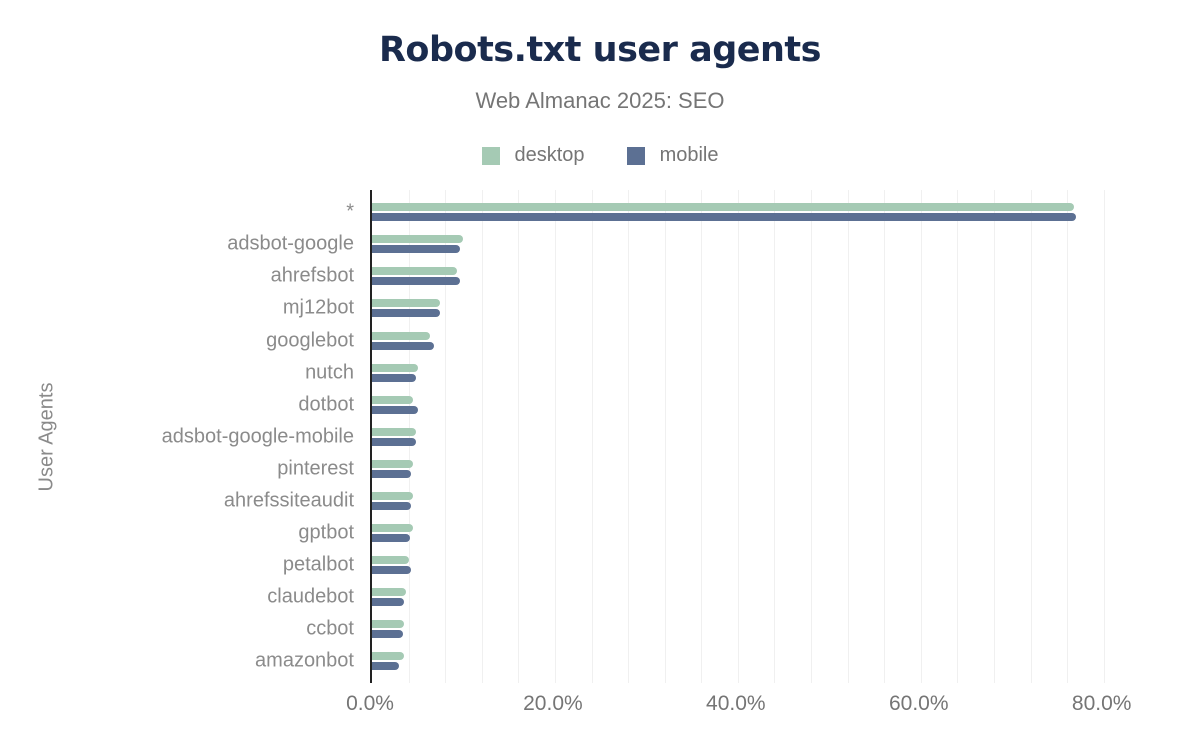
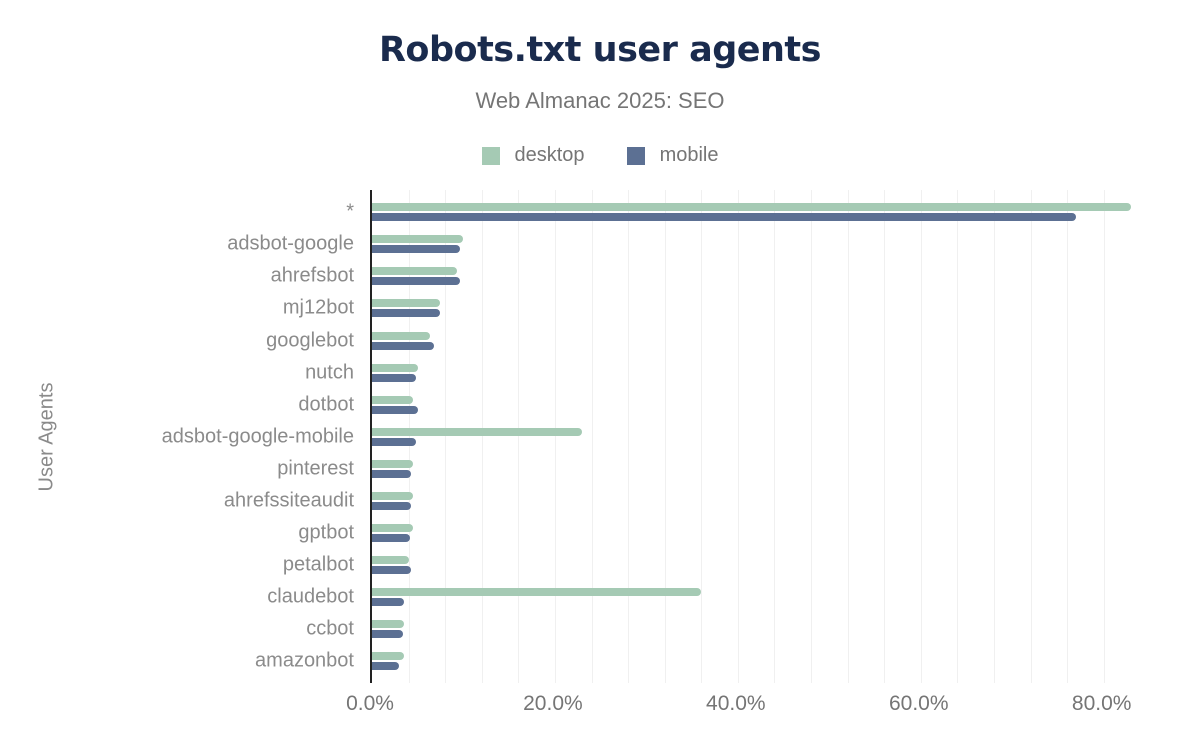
desktop/*: 77% -> 83%
desktop/adsbot-google-mobile: 5% -> 23%
desktop/claudebot: 4% -> 36%
